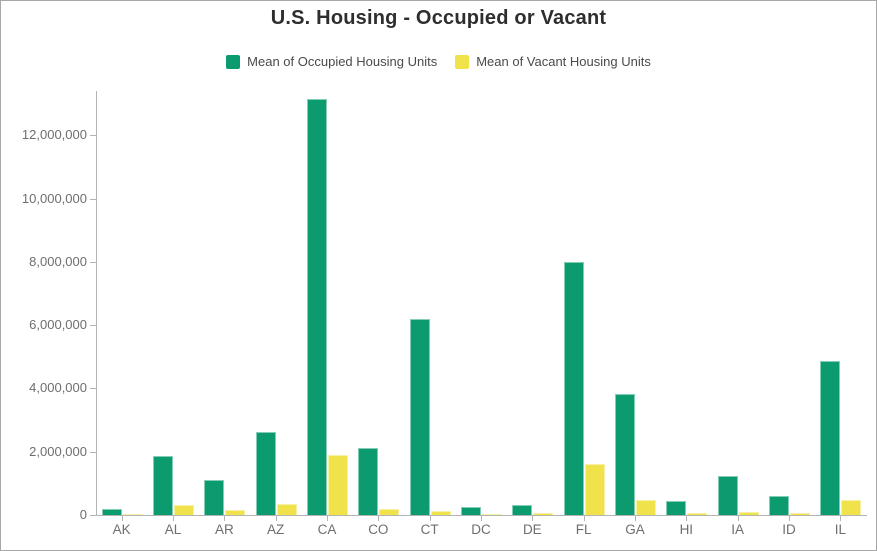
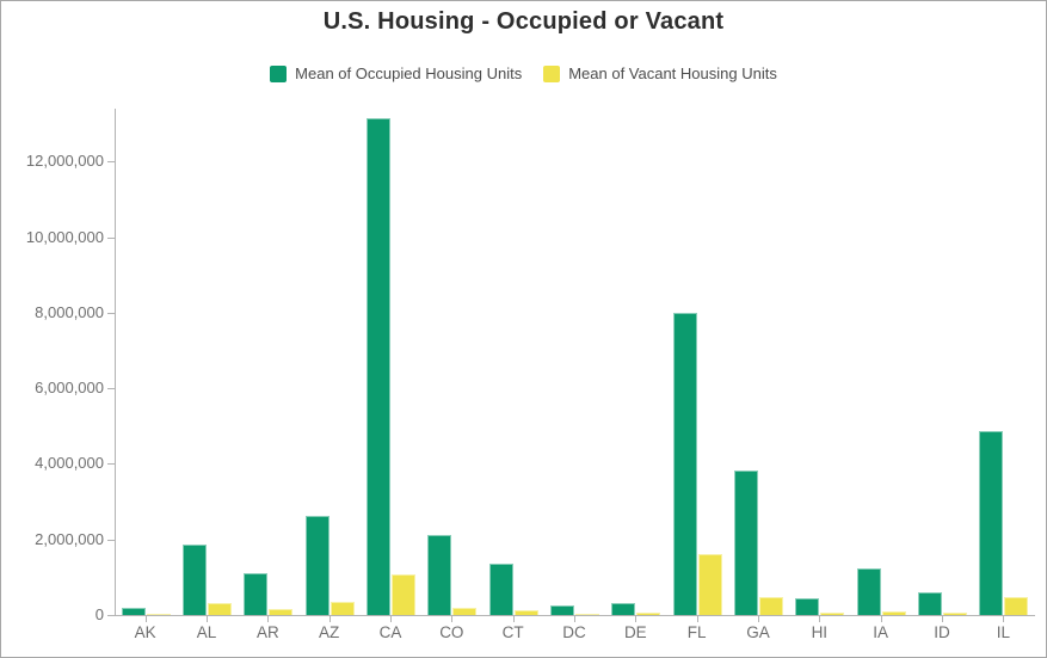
Mean of Vacant Housing Units/CA: 1900000 -> 1100000
Mean of Occupied Housing Units/CT: 6200000 -> 1400000
